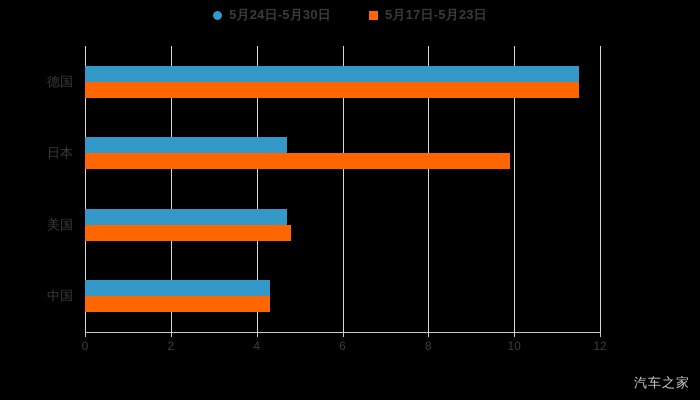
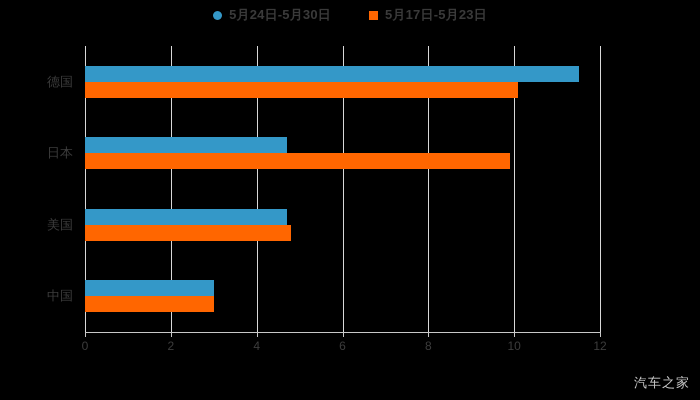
5月17日-5月23日/德国: 11.5 -> 10.1
5月24日-5月30日/中国: 4.3 -> 3.0
5月17日-5月23日/中国: 4.3 -> 3.0
